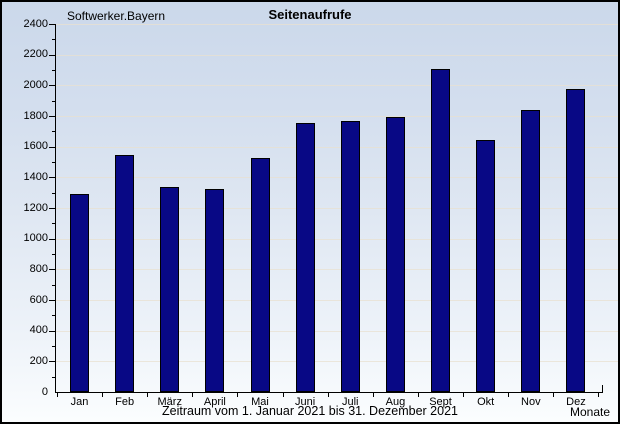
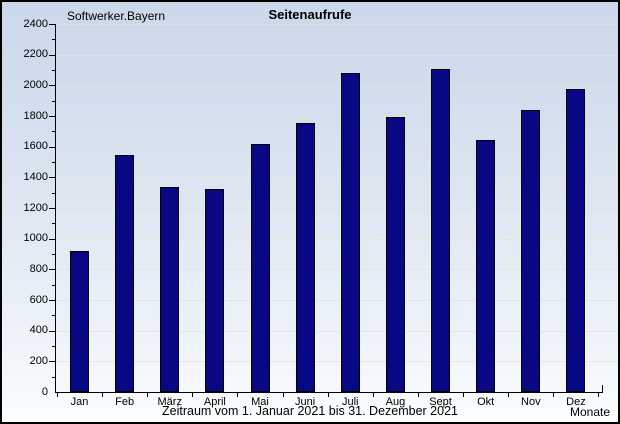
Jan: 1290 -> 920
Mai: 1520 -> 1620
Juli: 1770 -> 2080
